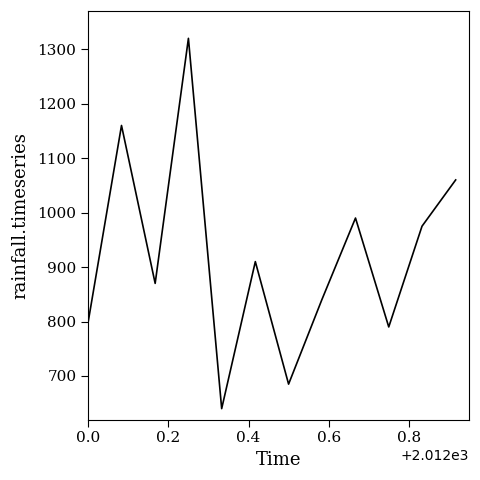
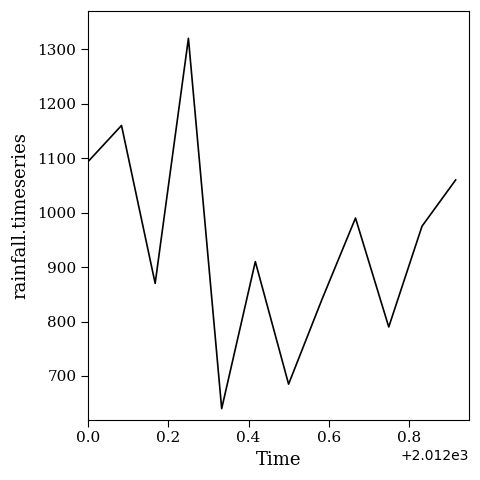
0.0: 800 -> 1094
